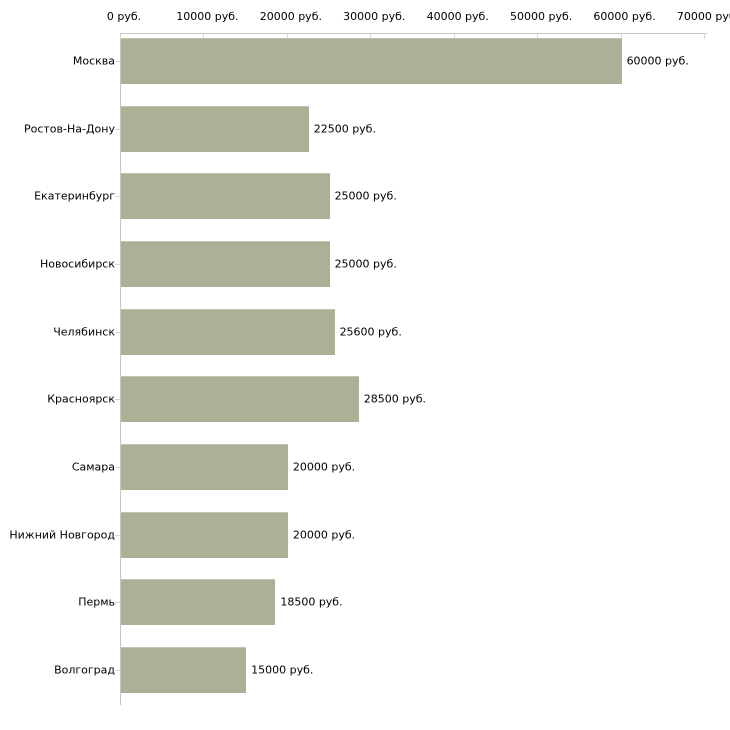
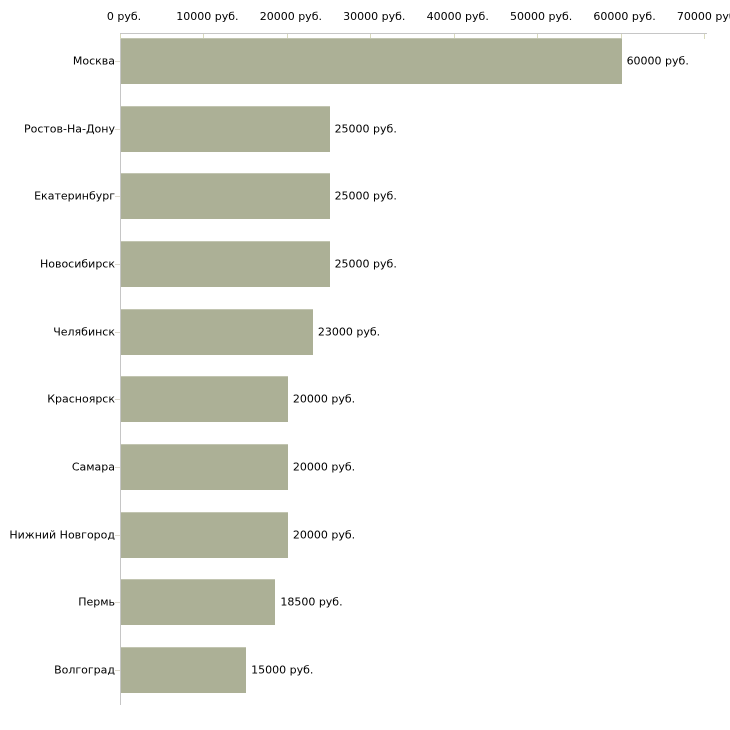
Ростов-На-Дону: 22500 -> 25000
Челябинск: 25600 -> 23000
Красноярск: 28500 -> 20000
